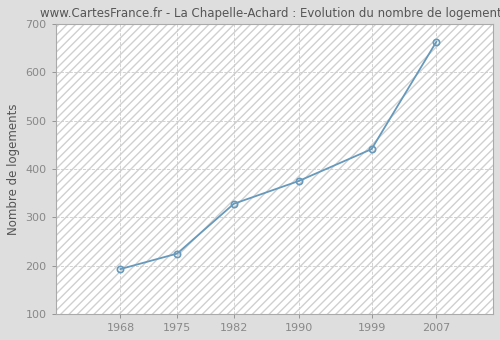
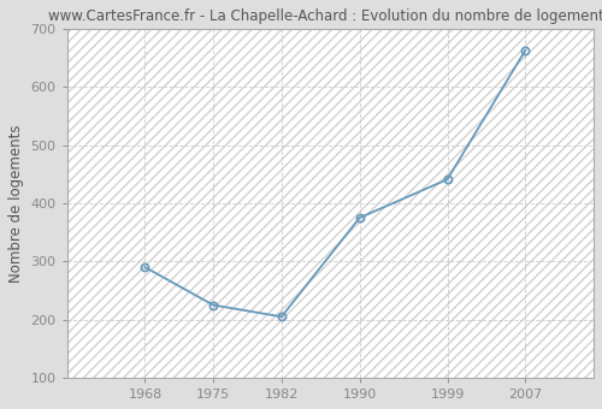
1968: 193 -> 290
1982: 328 -> 205
